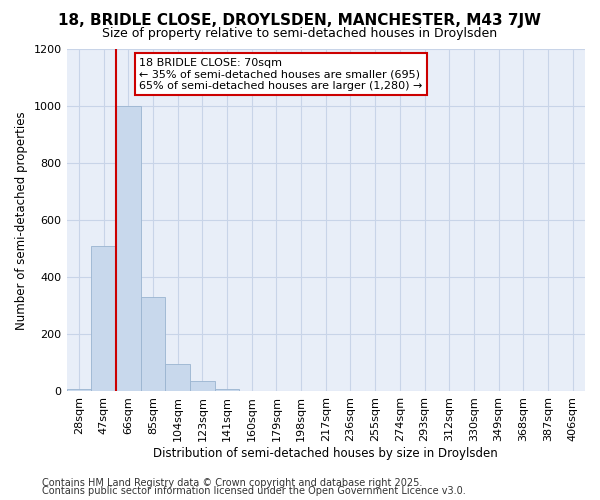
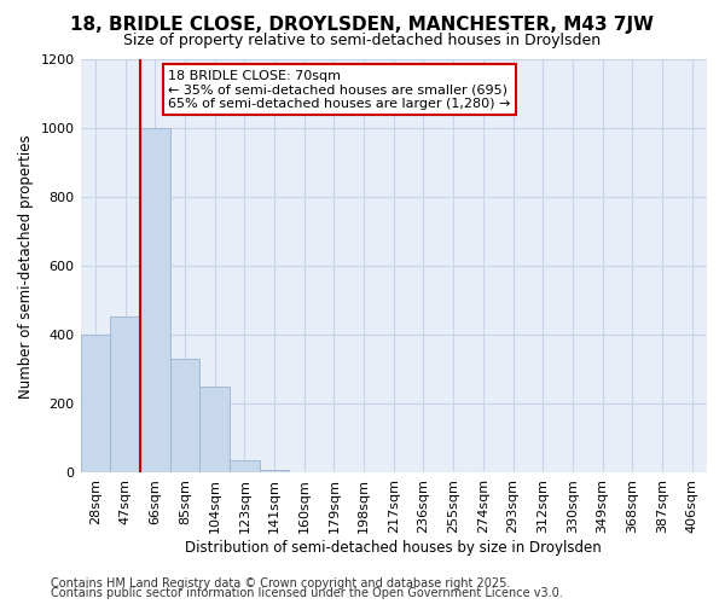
28sqm: 10 -> 400
47sqm: 510 -> 455
104sqm: 95 -> 250
